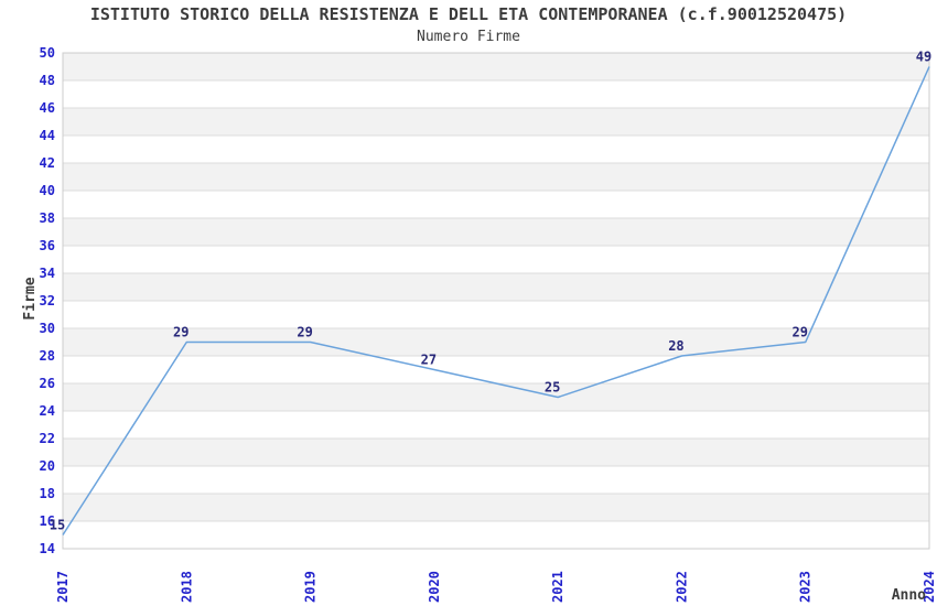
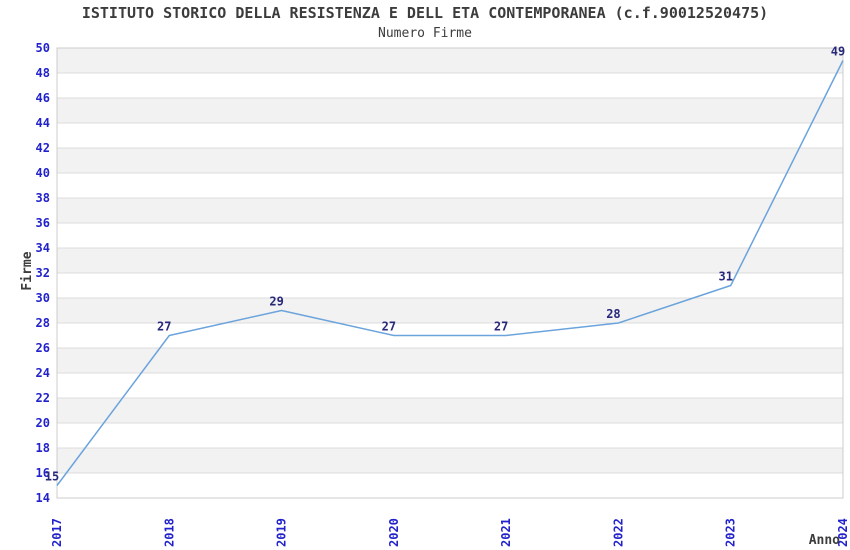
2018: 29 -> 27
2021: 25 -> 27
2023: 29 -> 31
